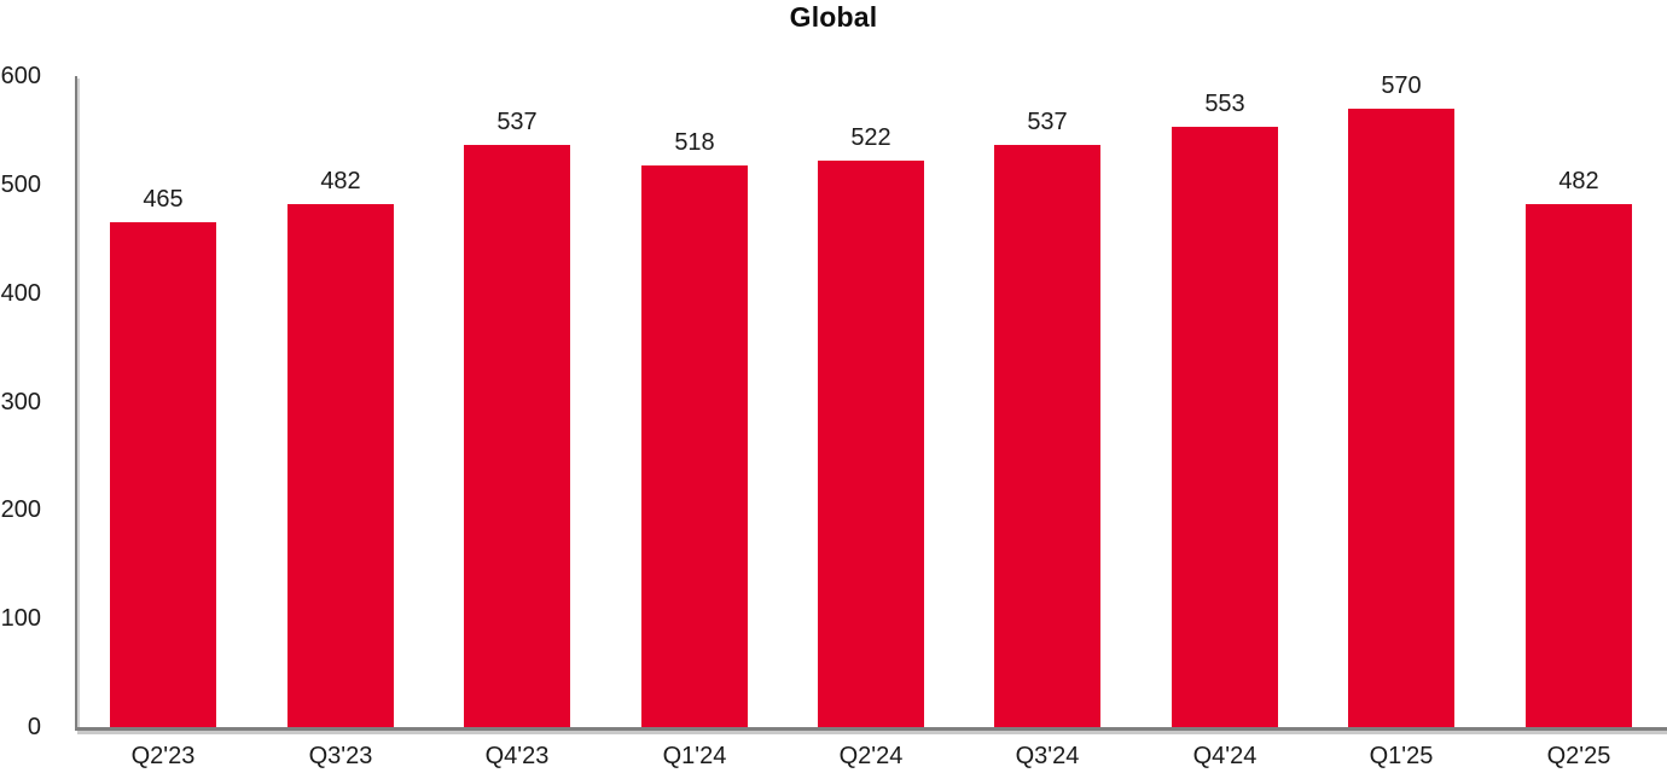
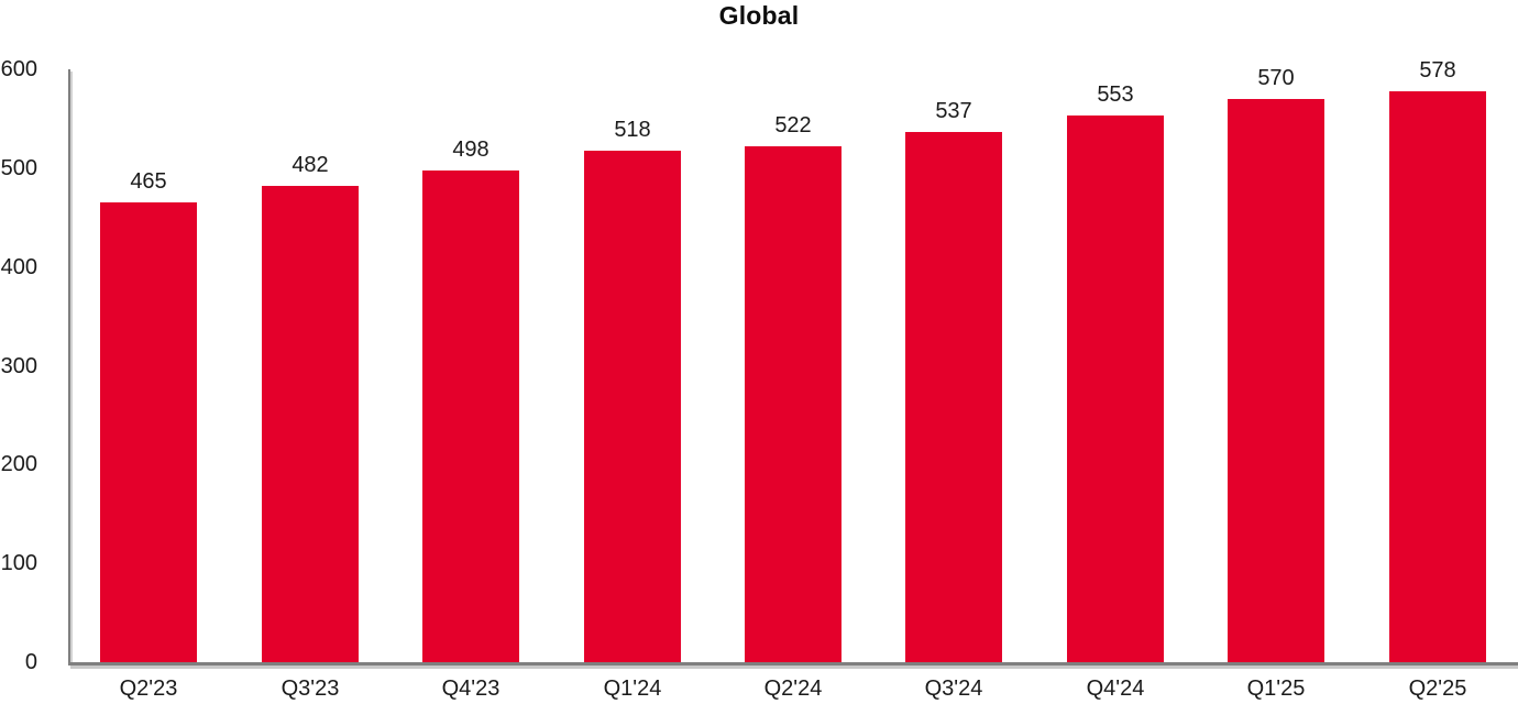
Q4'23: 537 -> 498
Q2'25: 482 -> 578
